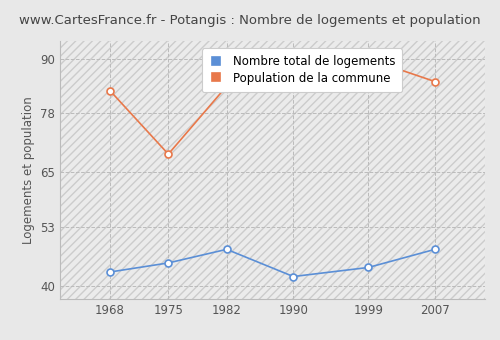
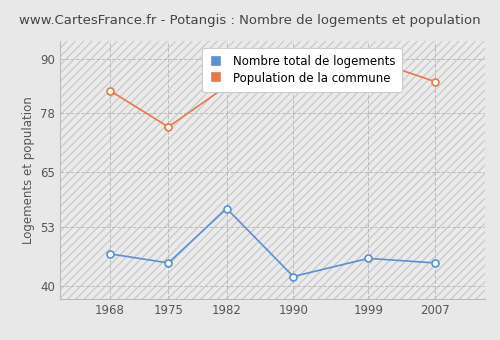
Nombre total de logements/1968: 43 -> 47
Population de la commune/1975: 69 -> 75
Nombre total de logements/1982: 48 -> 57
Nombre total de logements/1999: 44 -> 46
Nombre total de logements/2007: 48 -> 45
